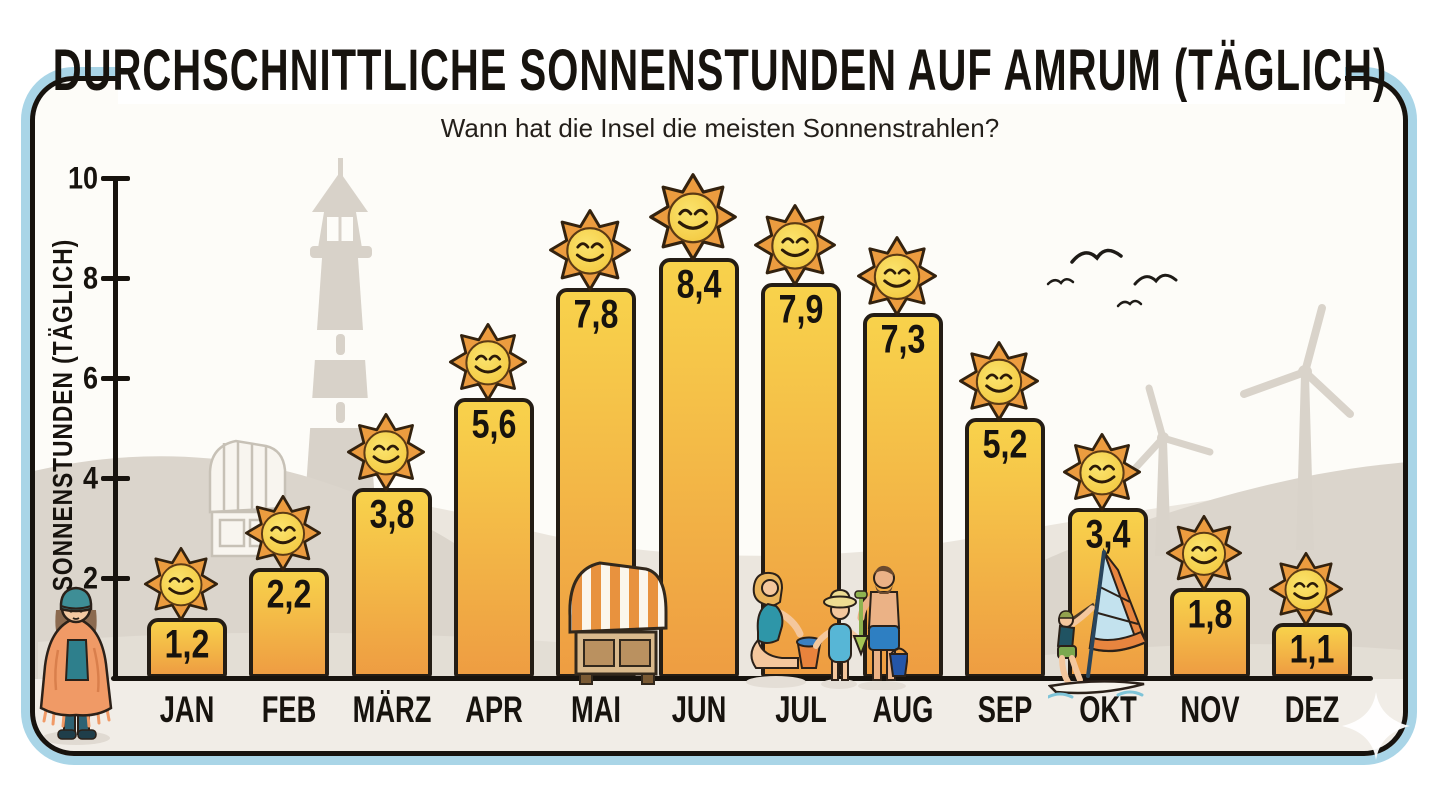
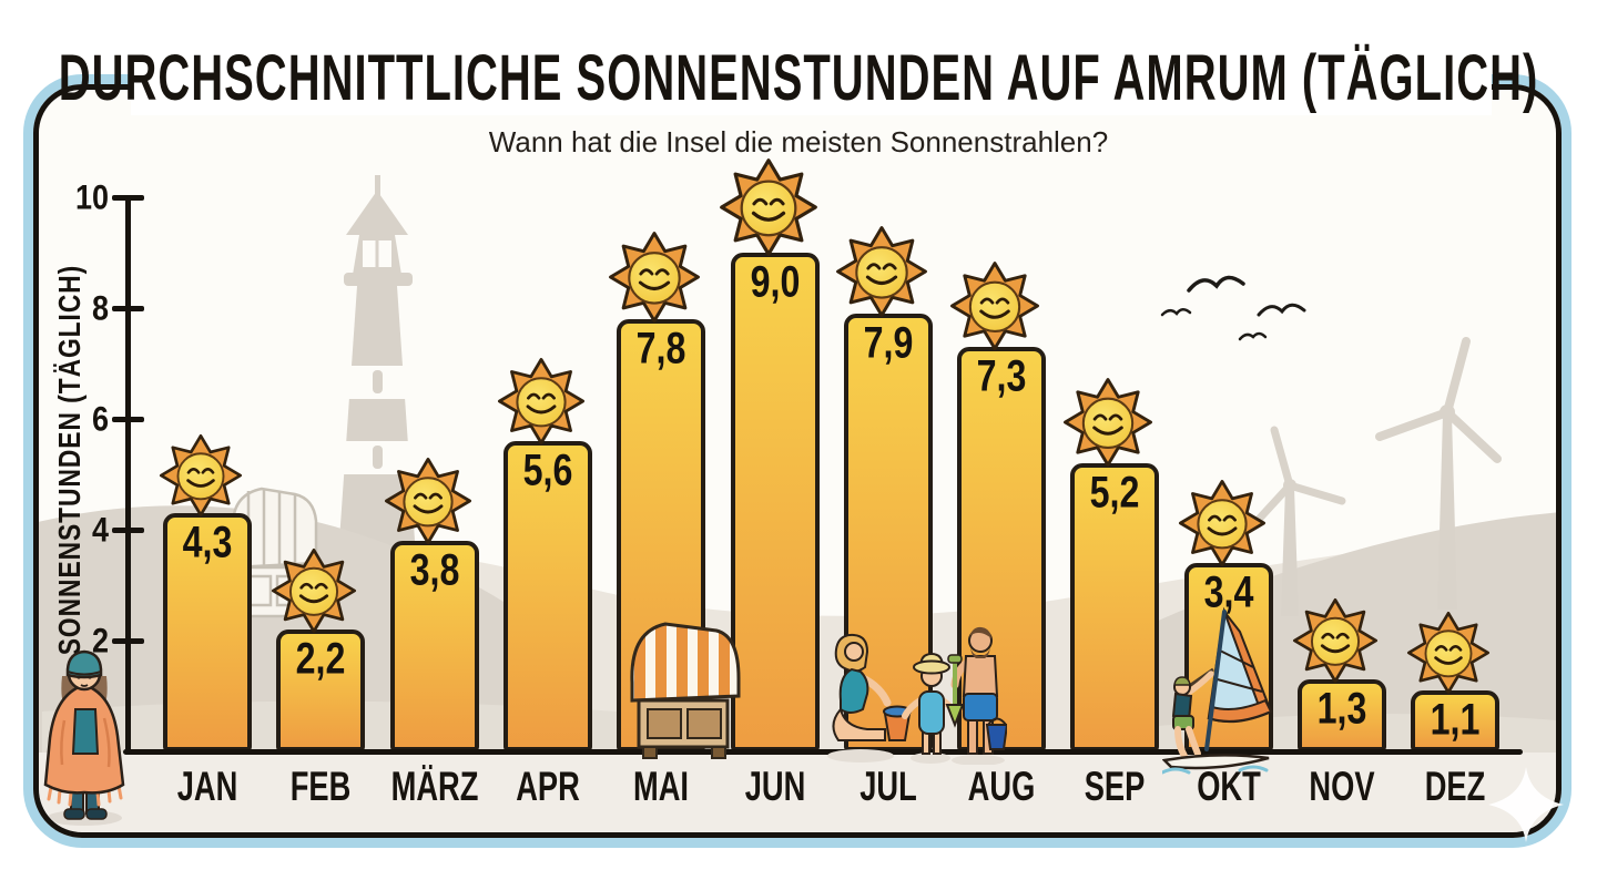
JAN: 1,2 -> 4,3
JUN: 8,4 -> 9,0
NOV: 1,8 -> 1,3
